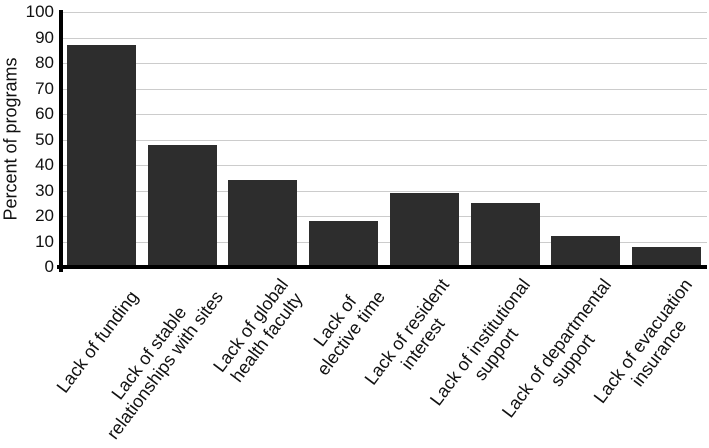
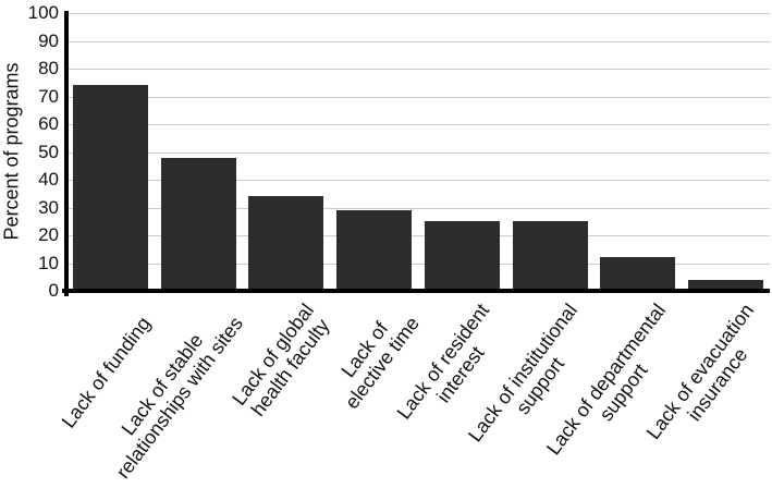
Lack of funding: 87 -> 74
Lack of elective time: 18 -> 29
Lack of resident interest: 29 -> 25
Lack of evacuation insurance: 8 -> 4
